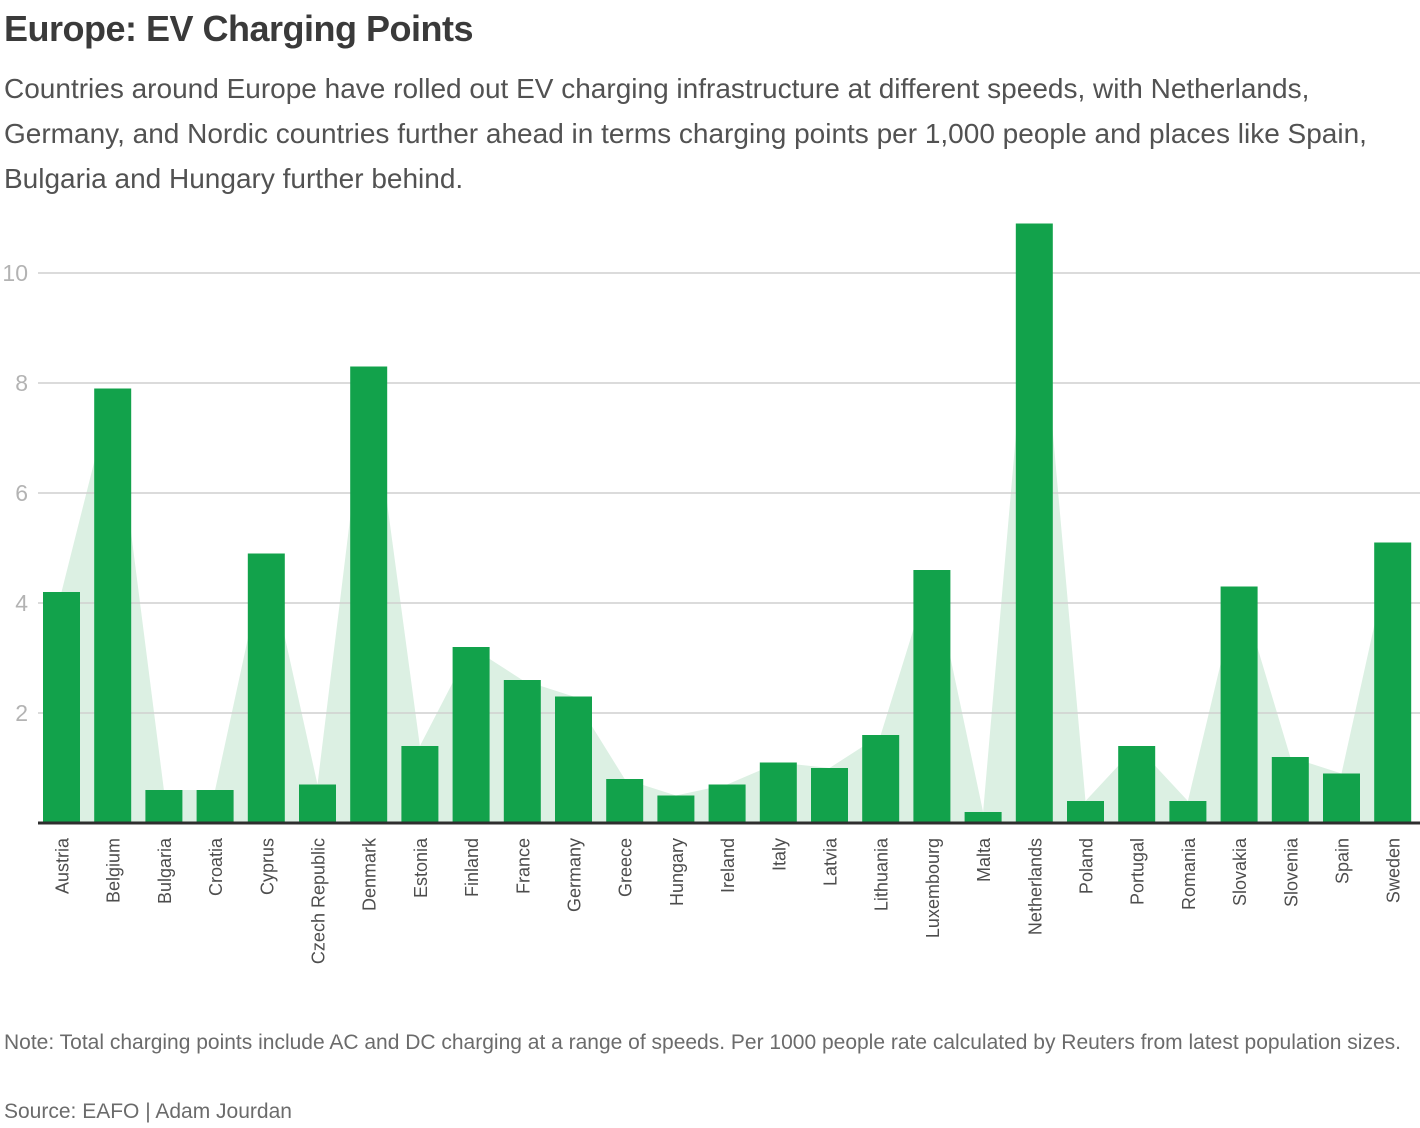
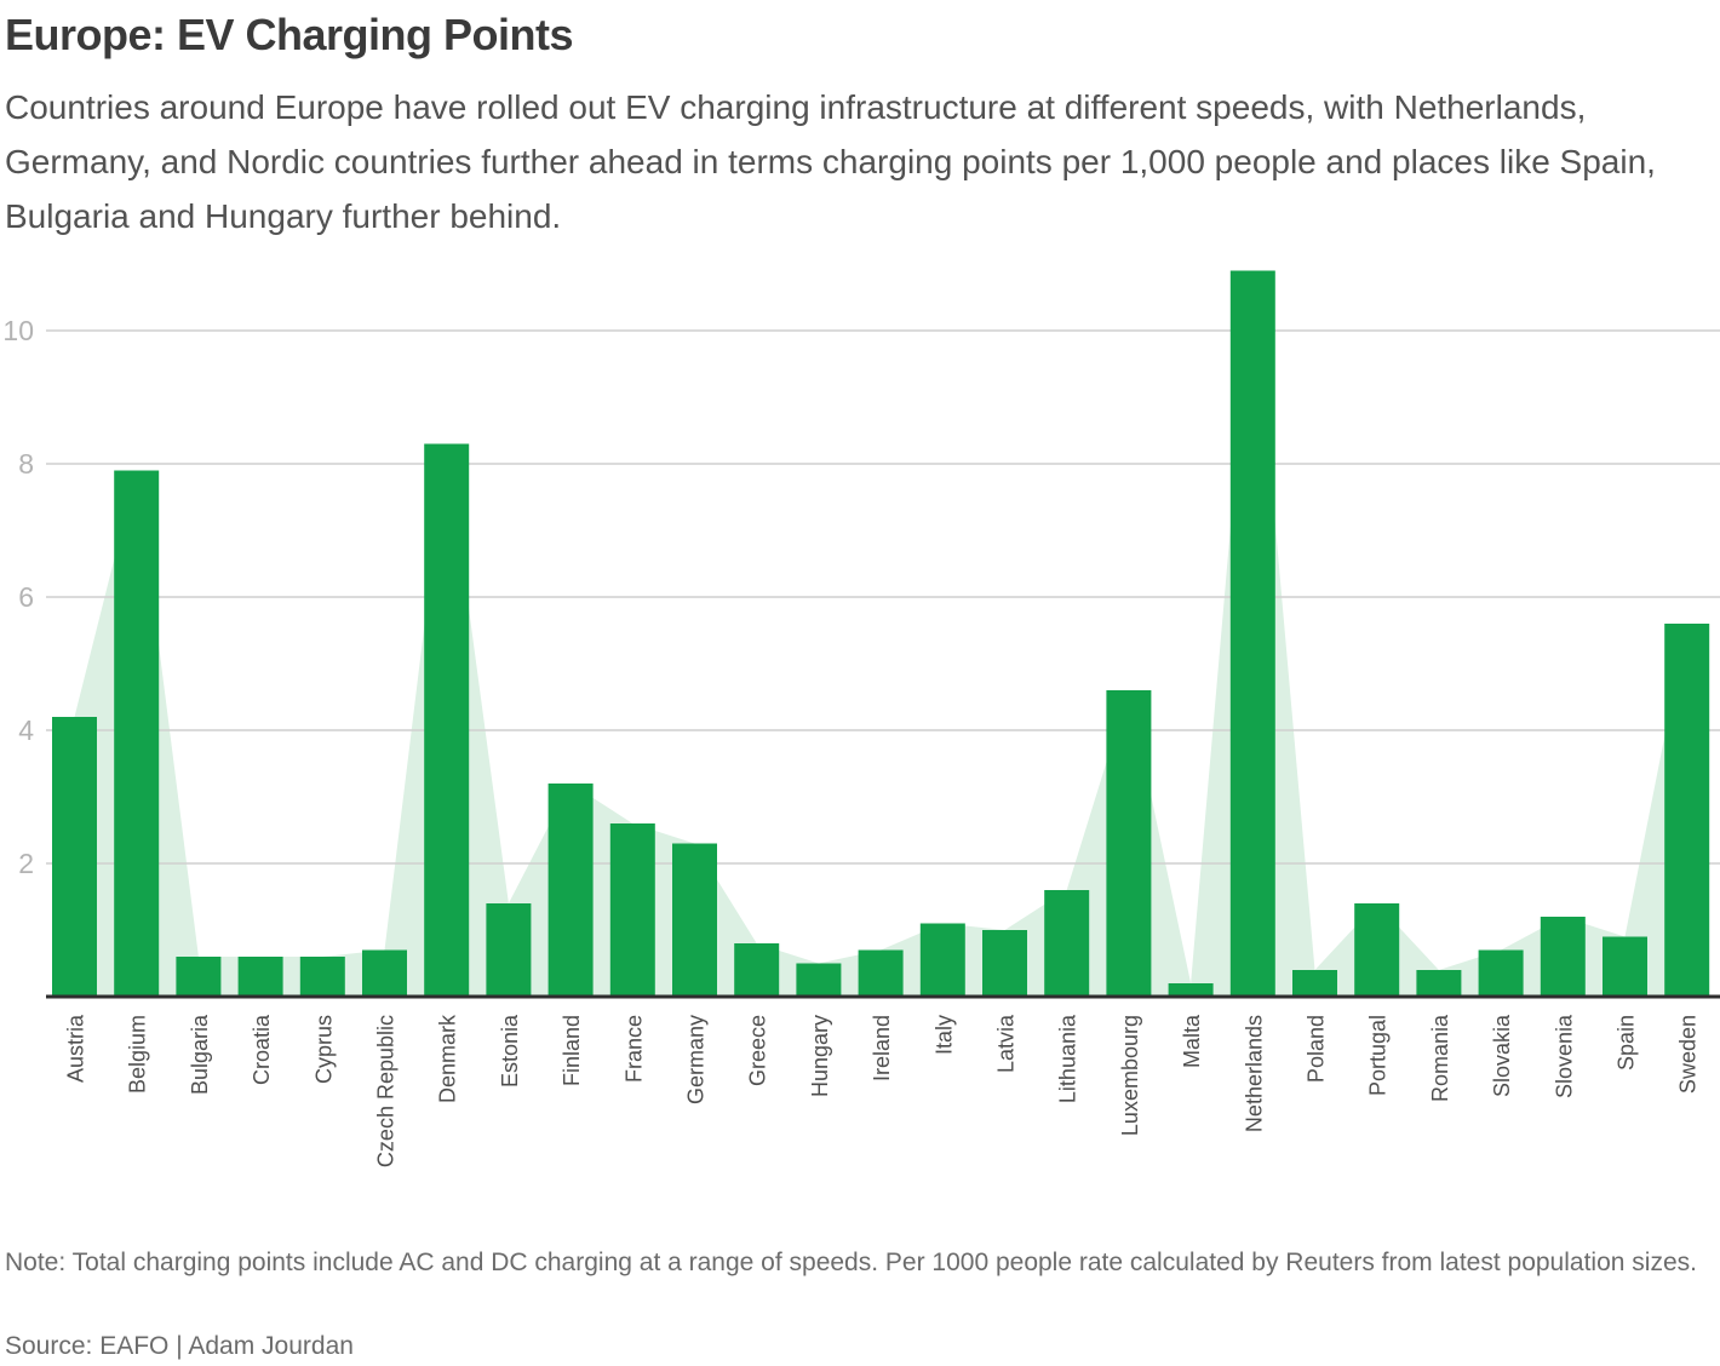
Cyprus: 4.9 -> 0.6
Slovakia: 4.3 -> 0.7
Sweden: 5.1 -> 5.6
